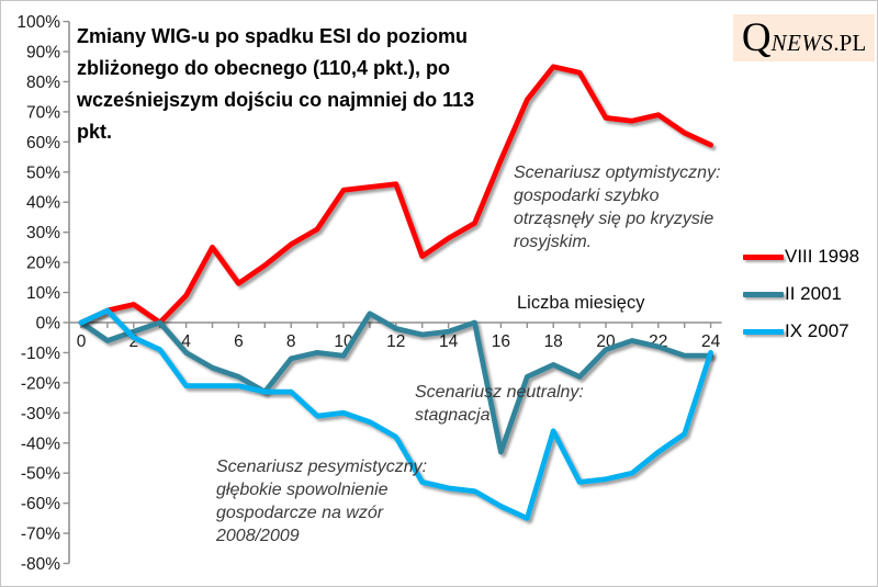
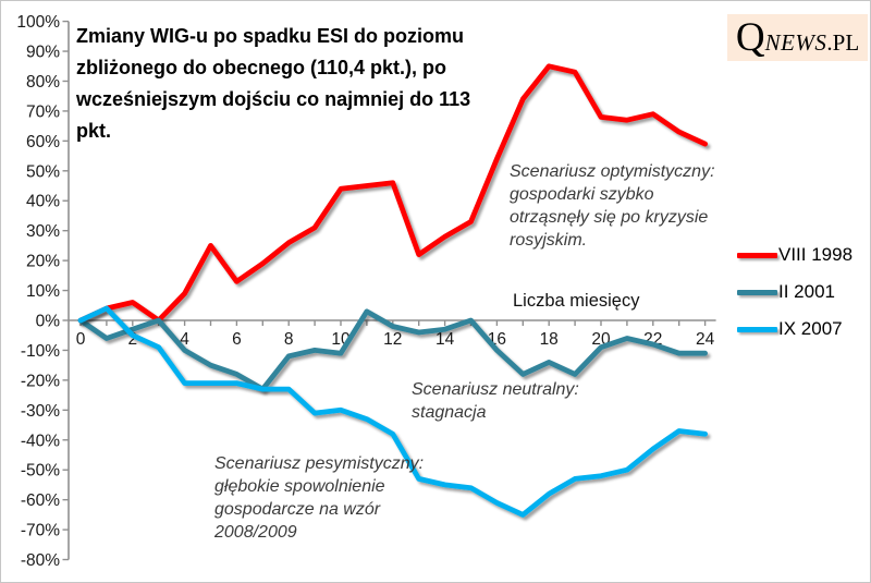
II 2001/16: -43% -> -10%
IX 2007/18: -36% -> -58%
IX 2007/24: -10% -> -38%
